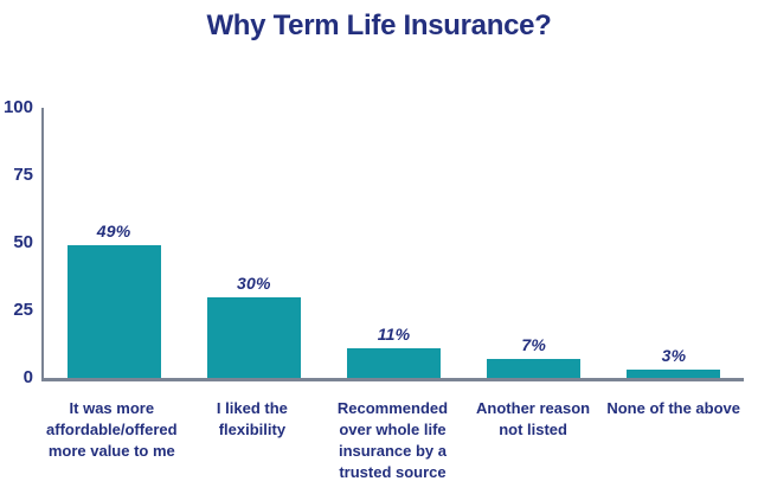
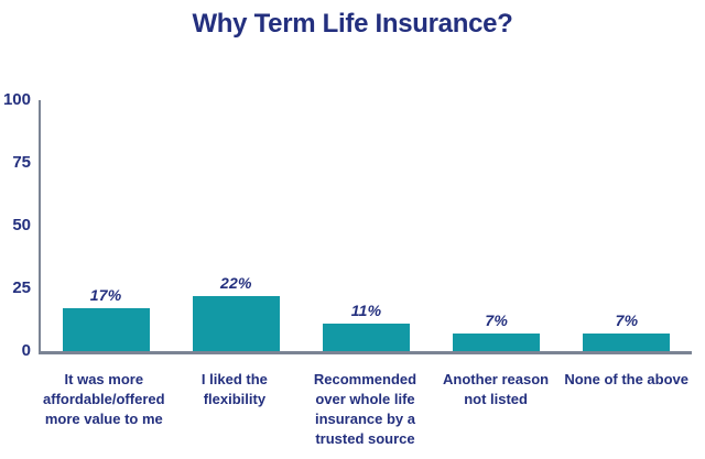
It was more affordable/offered more value to me: 49% -> 17%
I liked the flexibility: 30% -> 22%
None of the above: 3% -> 7%
